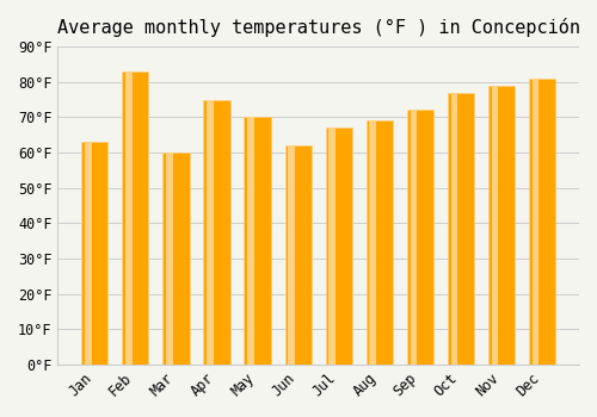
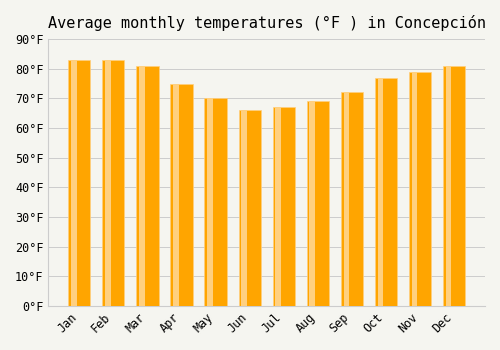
Jan: 63°F -> 83°F
Mar: 60°F -> 81°F
Jun: 62°F -> 66°F
